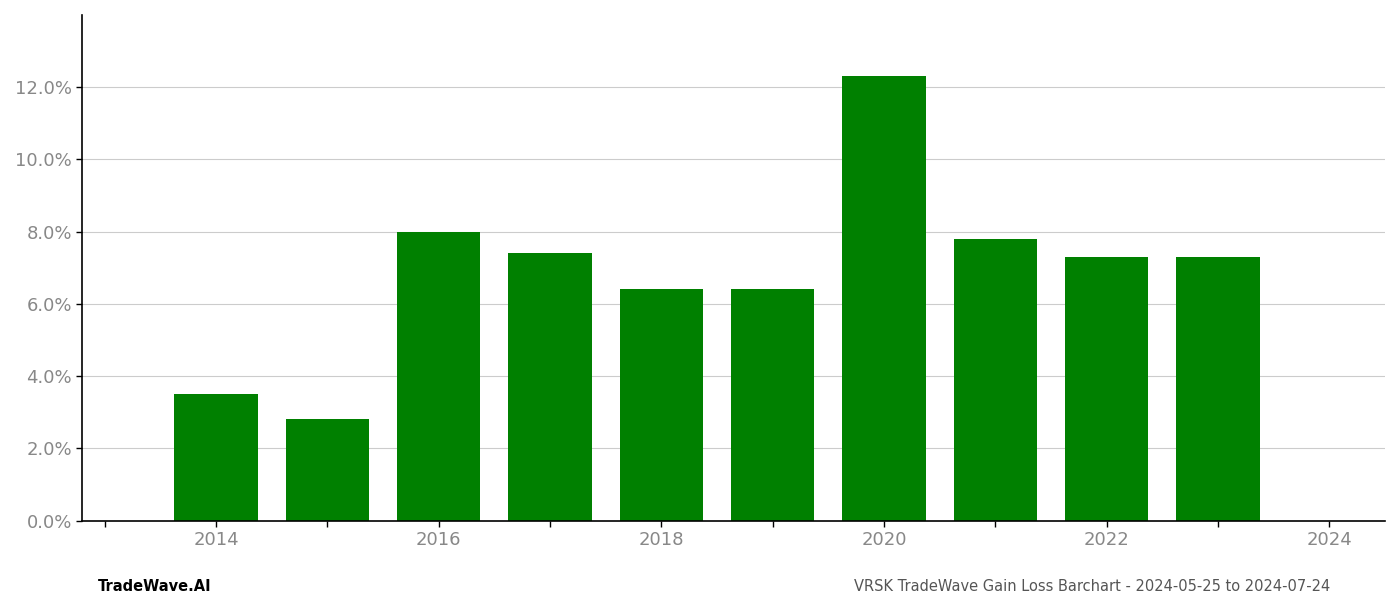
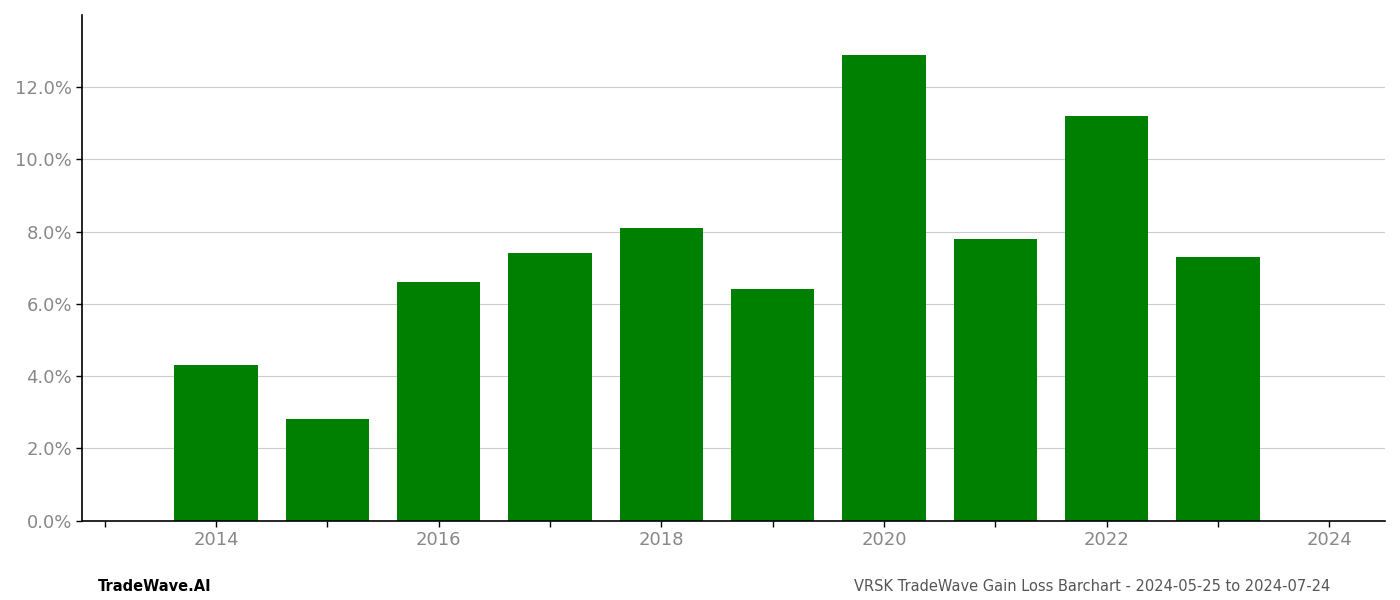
2014: 3.5% -> 4.3%
2016: 8.0% -> 6.6%
2018: 6.4% -> 8.1%
2020: 12.3% -> 12.9%
2022: 7.3% -> 11.2%
